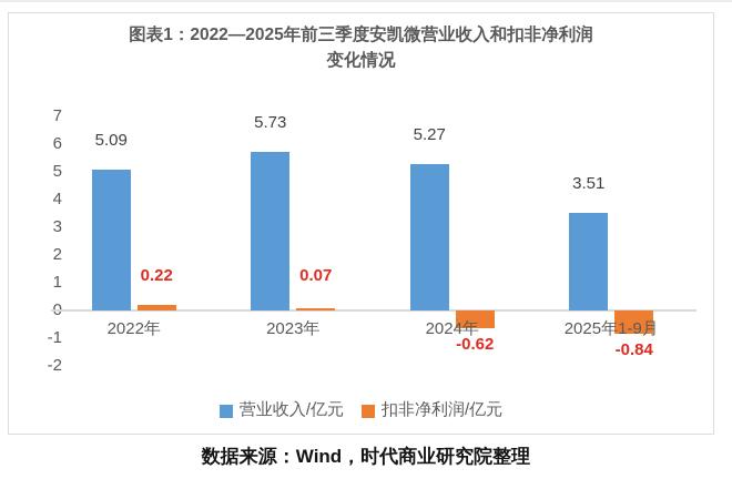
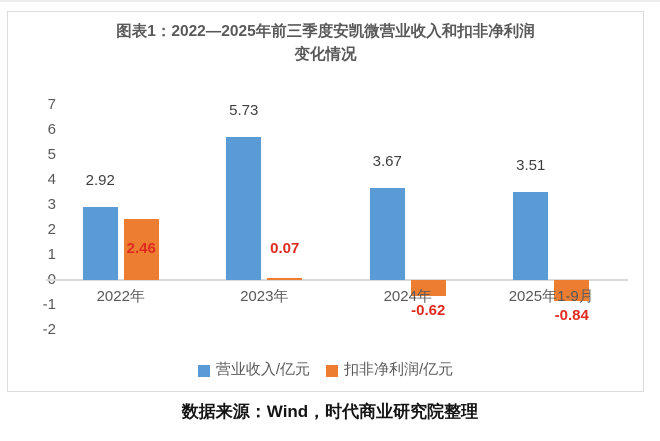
营业收入/亿元/2022年: 5.09 -> 2.92
扣非净利润/亿元/2022年: 0.22 -> 2.46
营业收入/亿元/2024年: 5.27 -> 3.67
